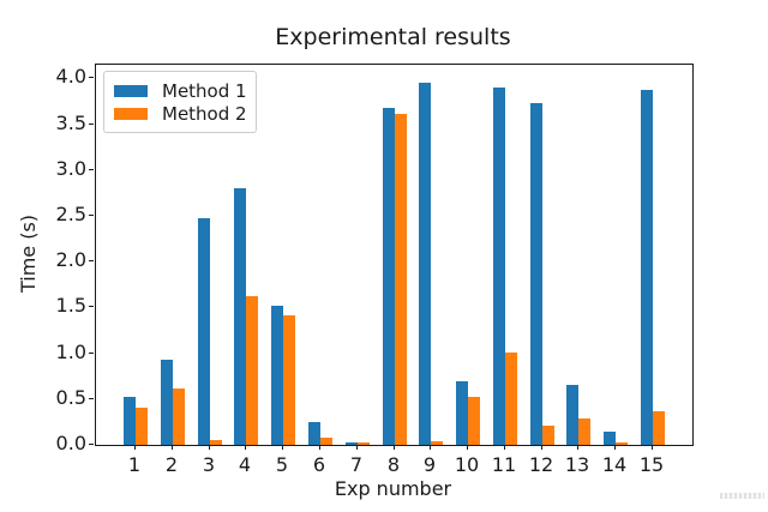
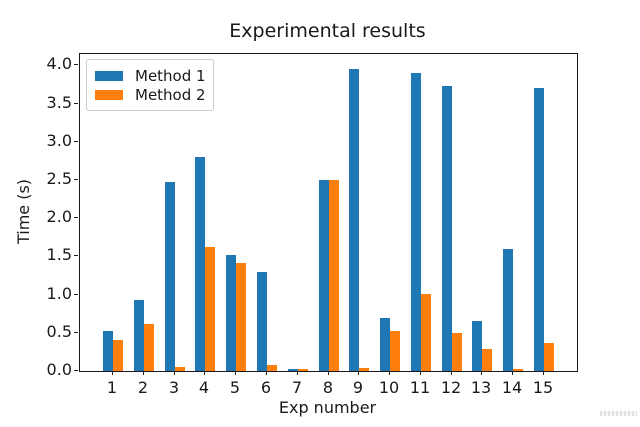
Method 1/6: 0.2 -> 1.3
Method 1/8: 3.7 -> 2.5
Method 2/8: 3.6 -> 2.5
Method 2/12: 0.2 -> 0.5
Method 1/14: 0.1 -> 1.6
Method 1/15: 3.9 -> 3.7
